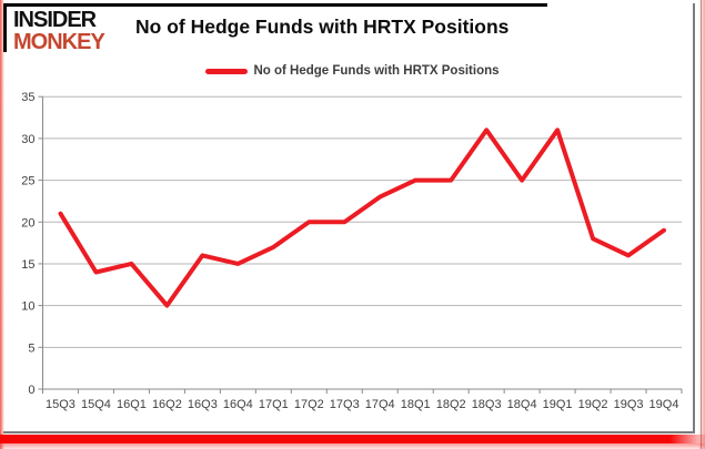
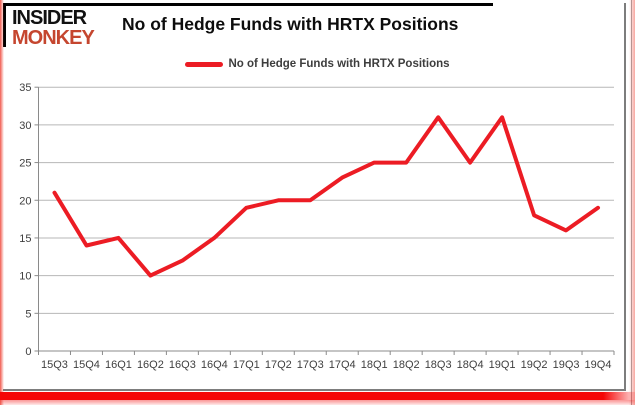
16Q3: 16 -> 12
17Q1: 17 -> 19
